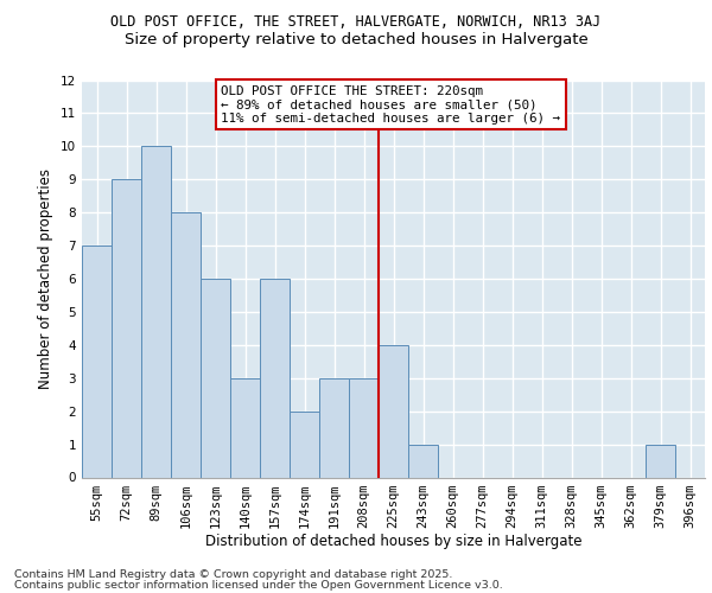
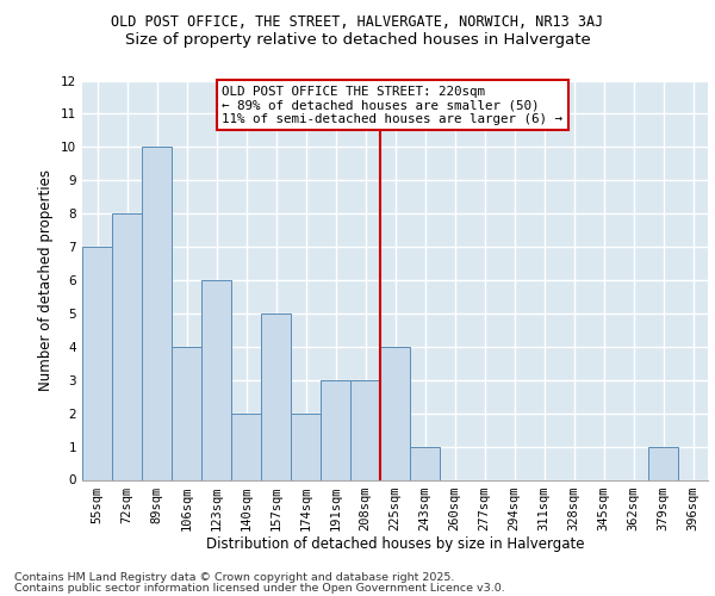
72sqm: 9 -> 8
106sqm: 8 -> 4
140sqm: 3 -> 2
157sqm: 6 -> 5
